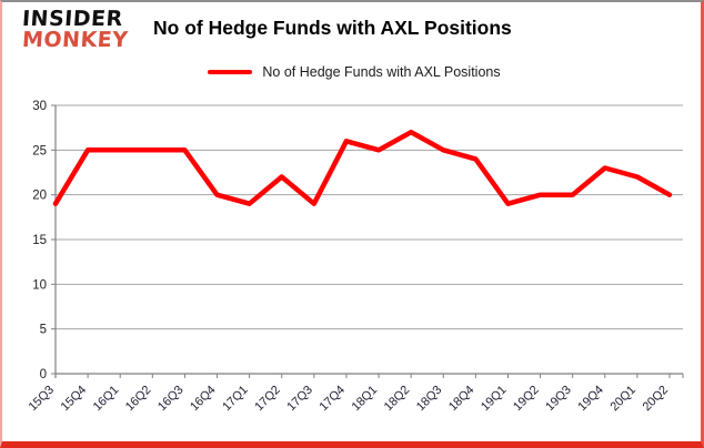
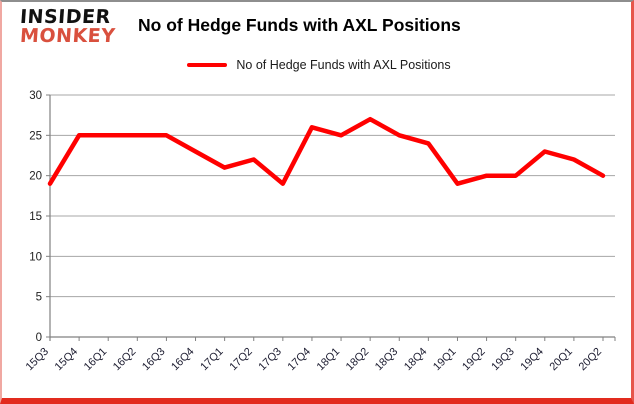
16Q4: 20 -> 23
17Q1: 19 -> 21
